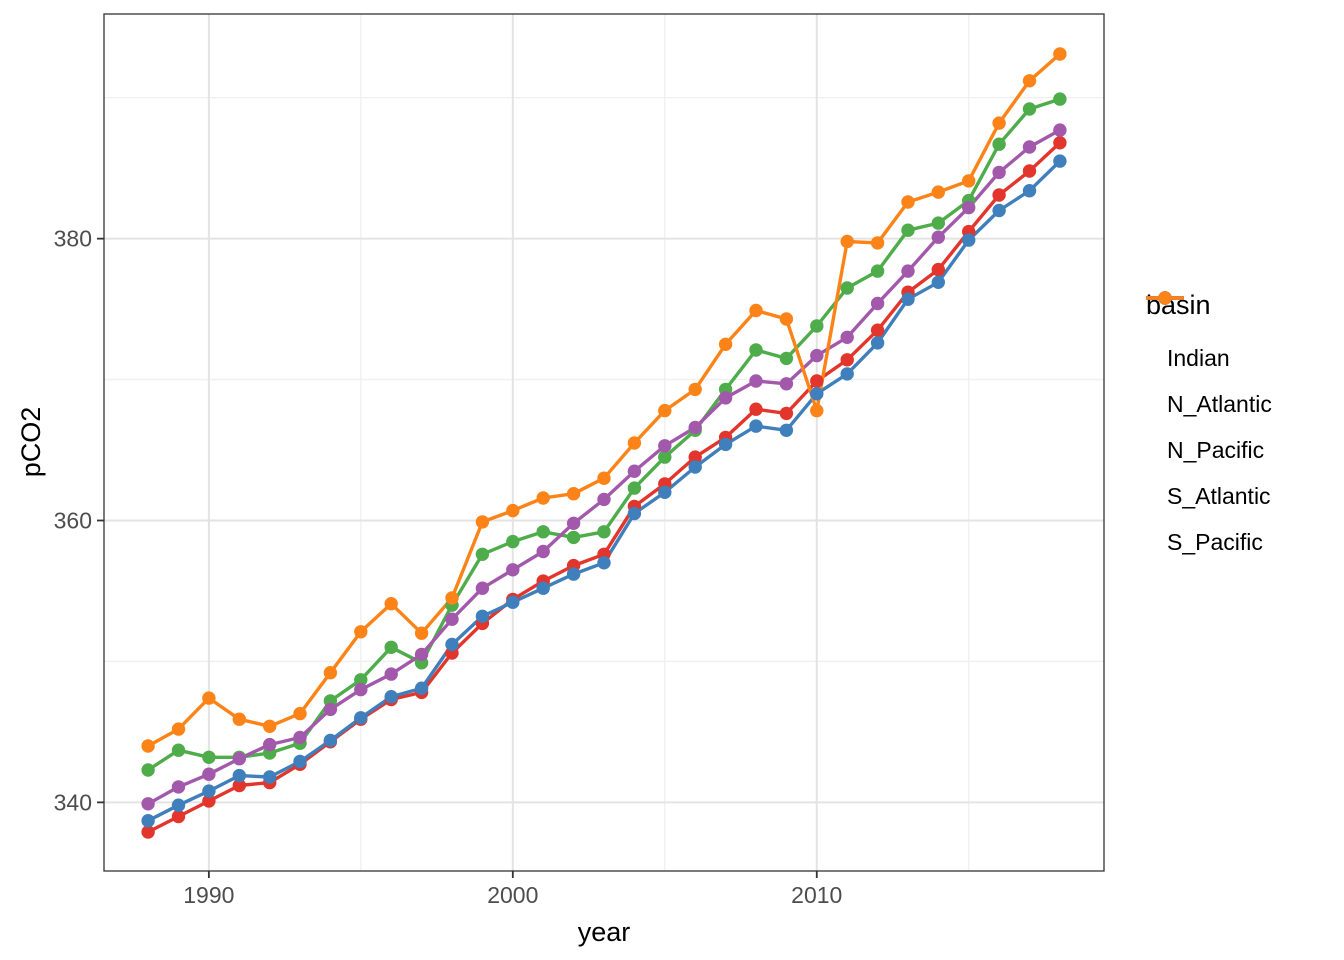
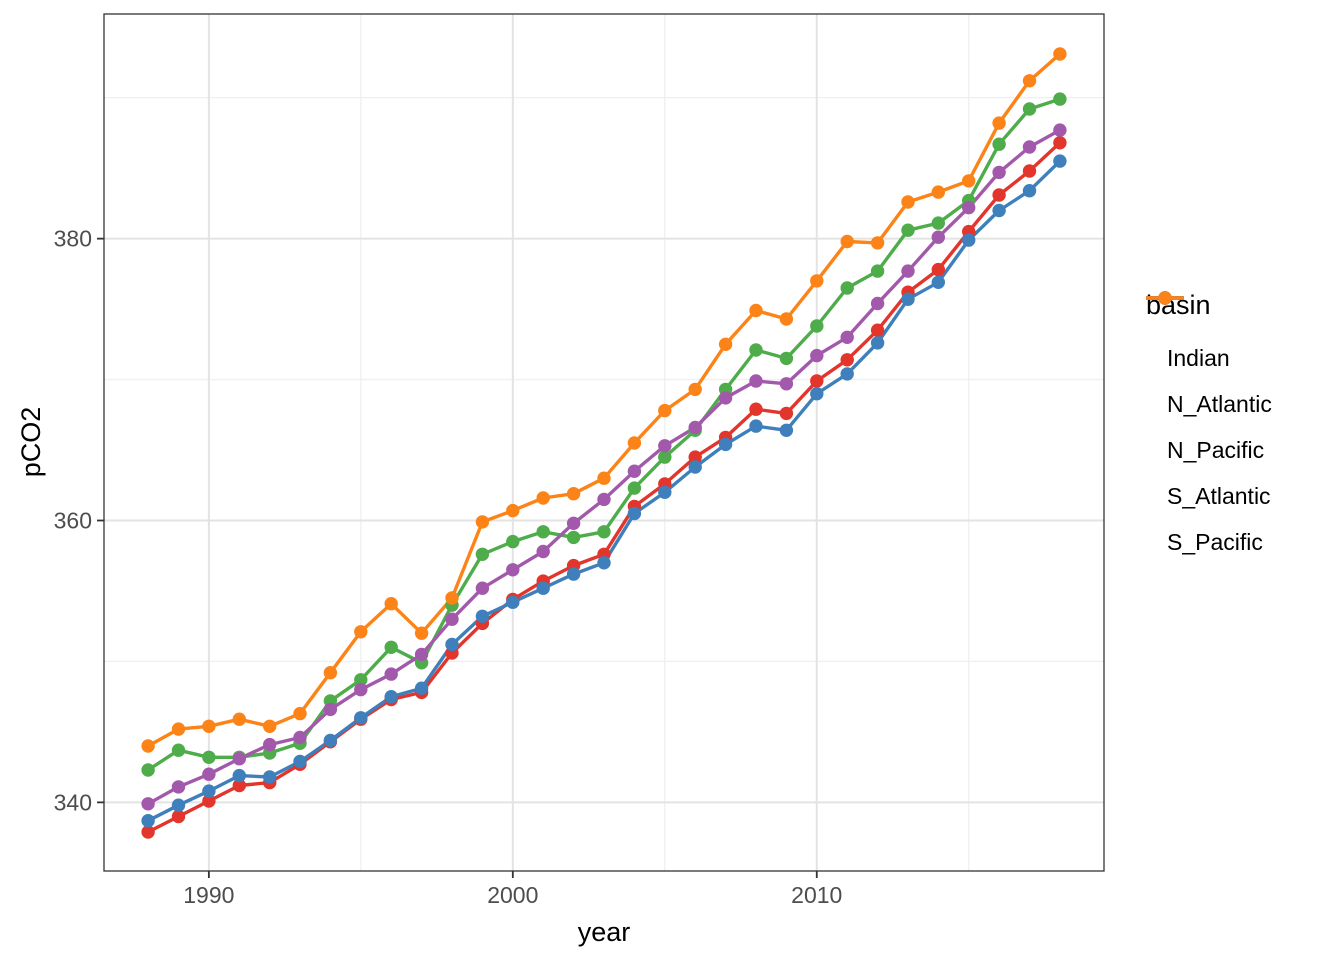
S_Pacific/1990: 347.4 -> 345.4
S_Pacific/2010: 367.8 -> 377.0
